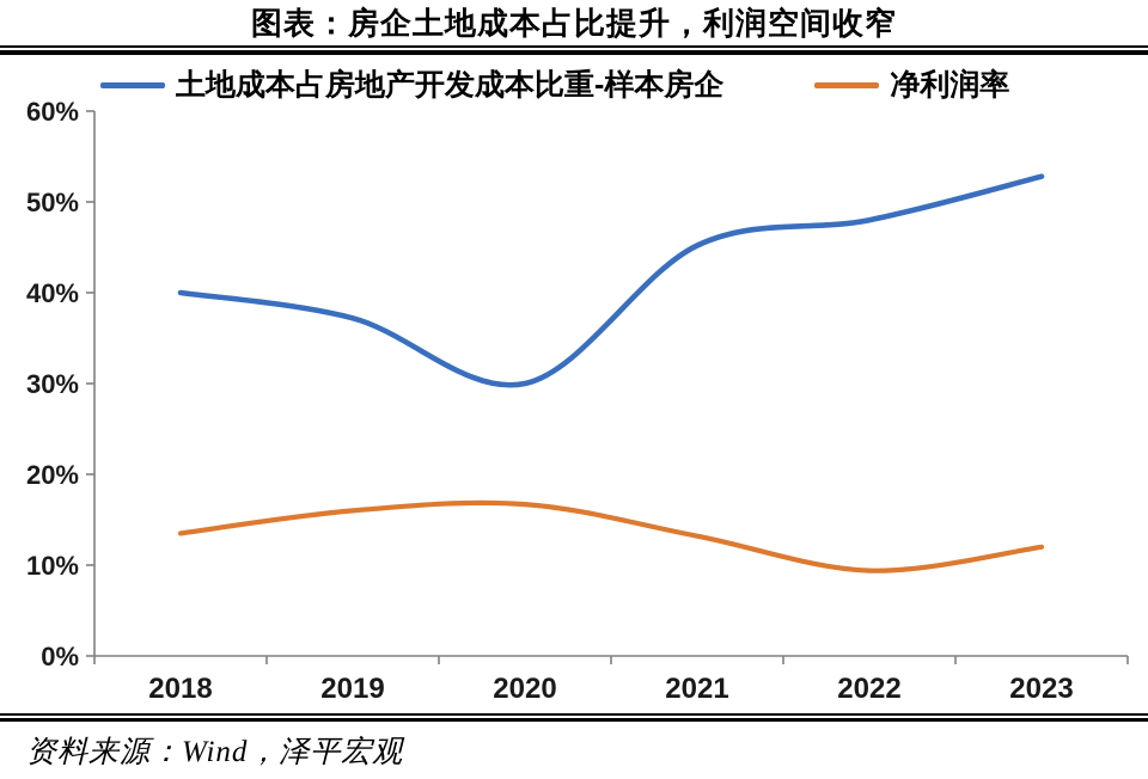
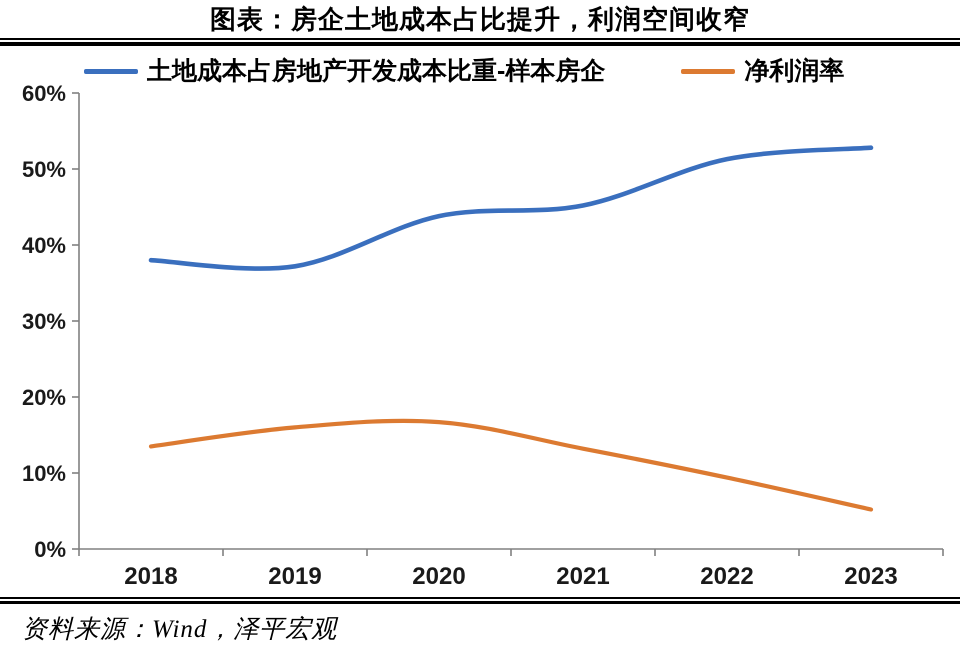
土地成本占房地产开发成本比重-样本房企/2018: 40% -> 38%
土地成本占房地产开发成本比重-样本房企/2020: 30% -> 44%
土地成本占房地产开发成本比重-样本房企/2022: 48% -> 51%
净利润率/2023: 12% -> 5%
